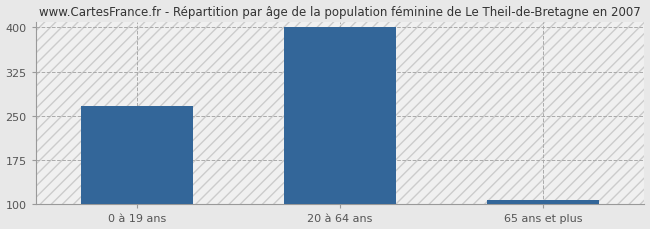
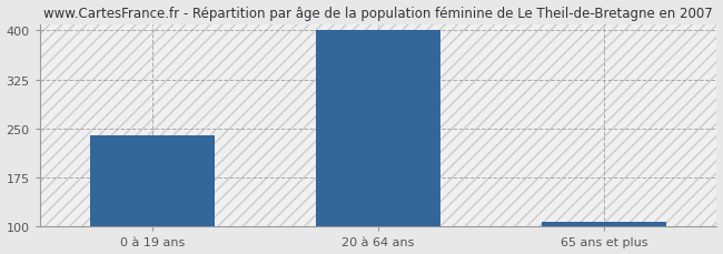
0 à 19 ans: 266 -> 240
